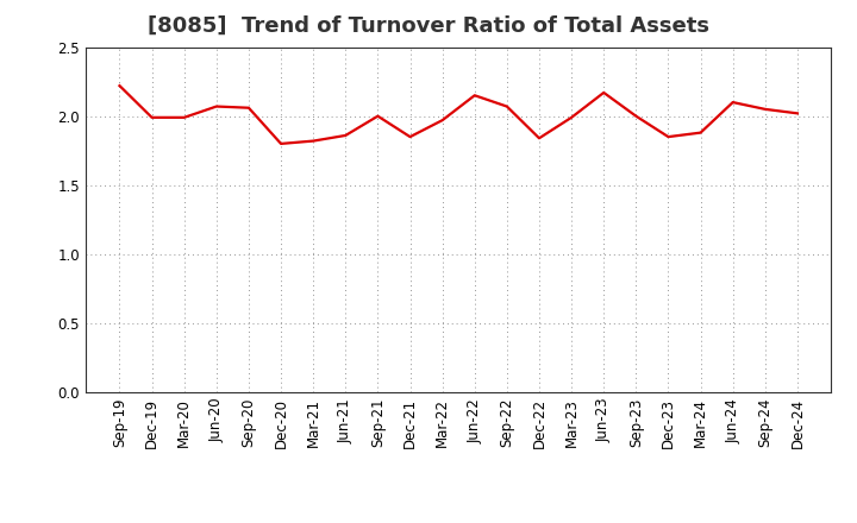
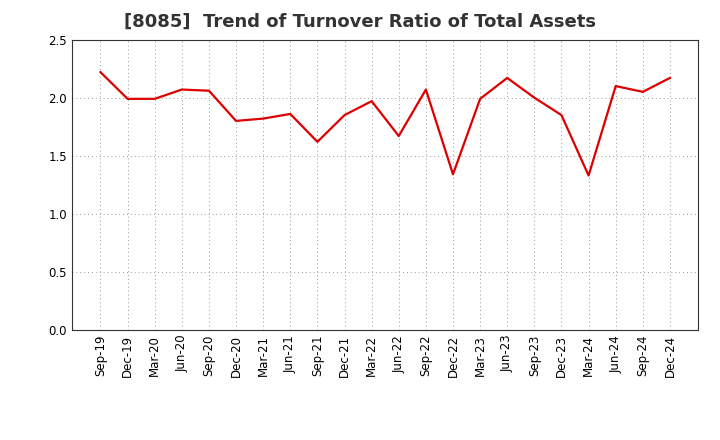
Sep-21: 2.00 -> 1.62
Jun-22: 2.15 -> 1.67
Dec-22: 1.84 -> 1.34
Mar-24: 1.88 -> 1.33
Dec-24: 2.02 -> 2.17
